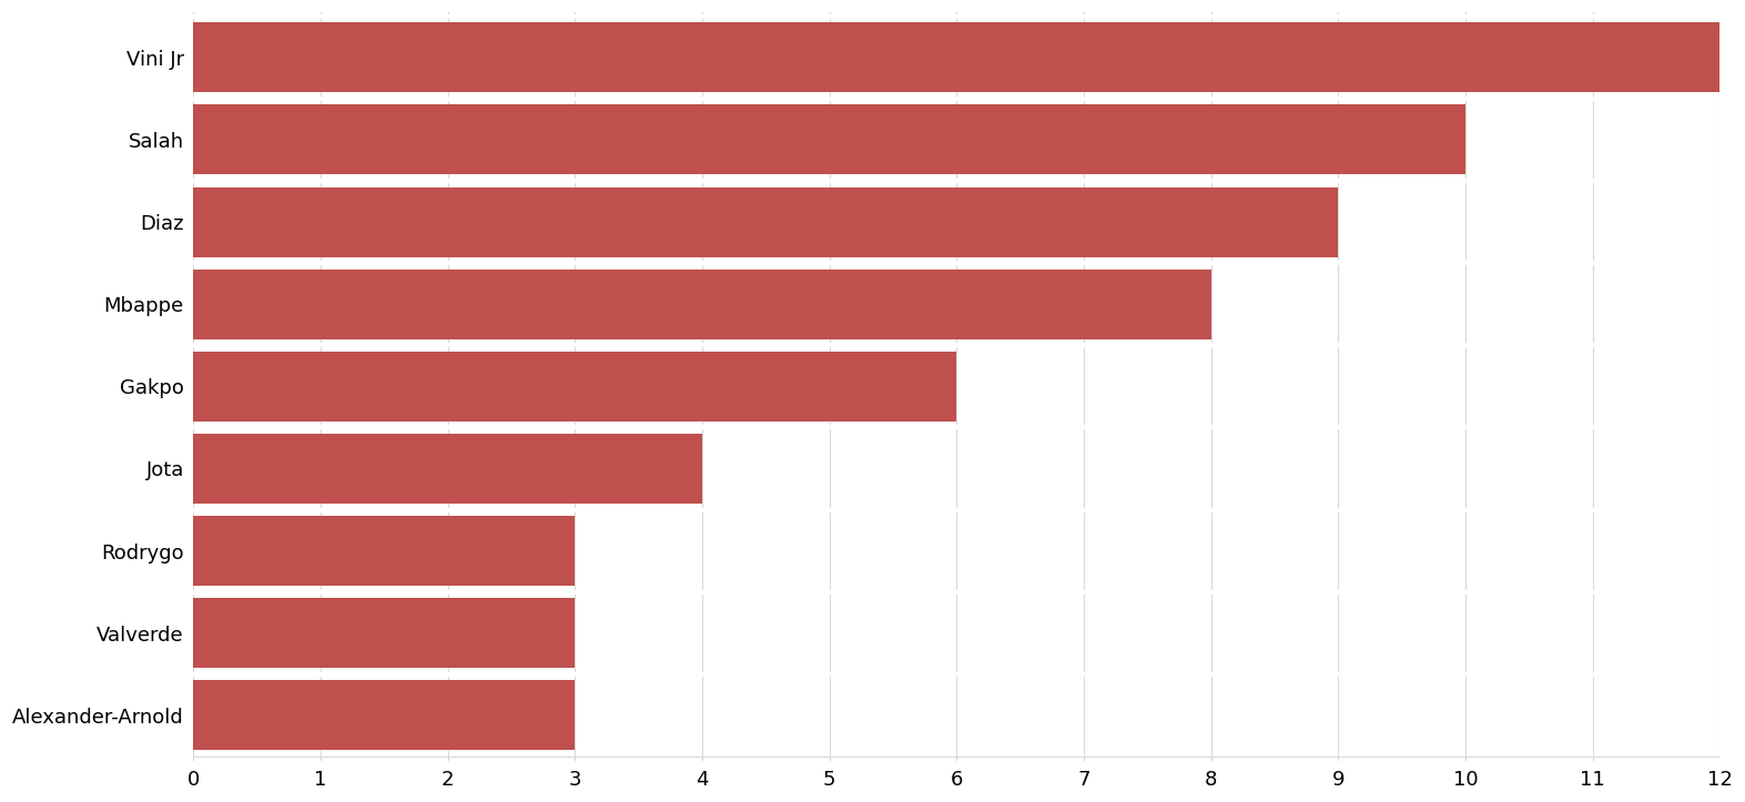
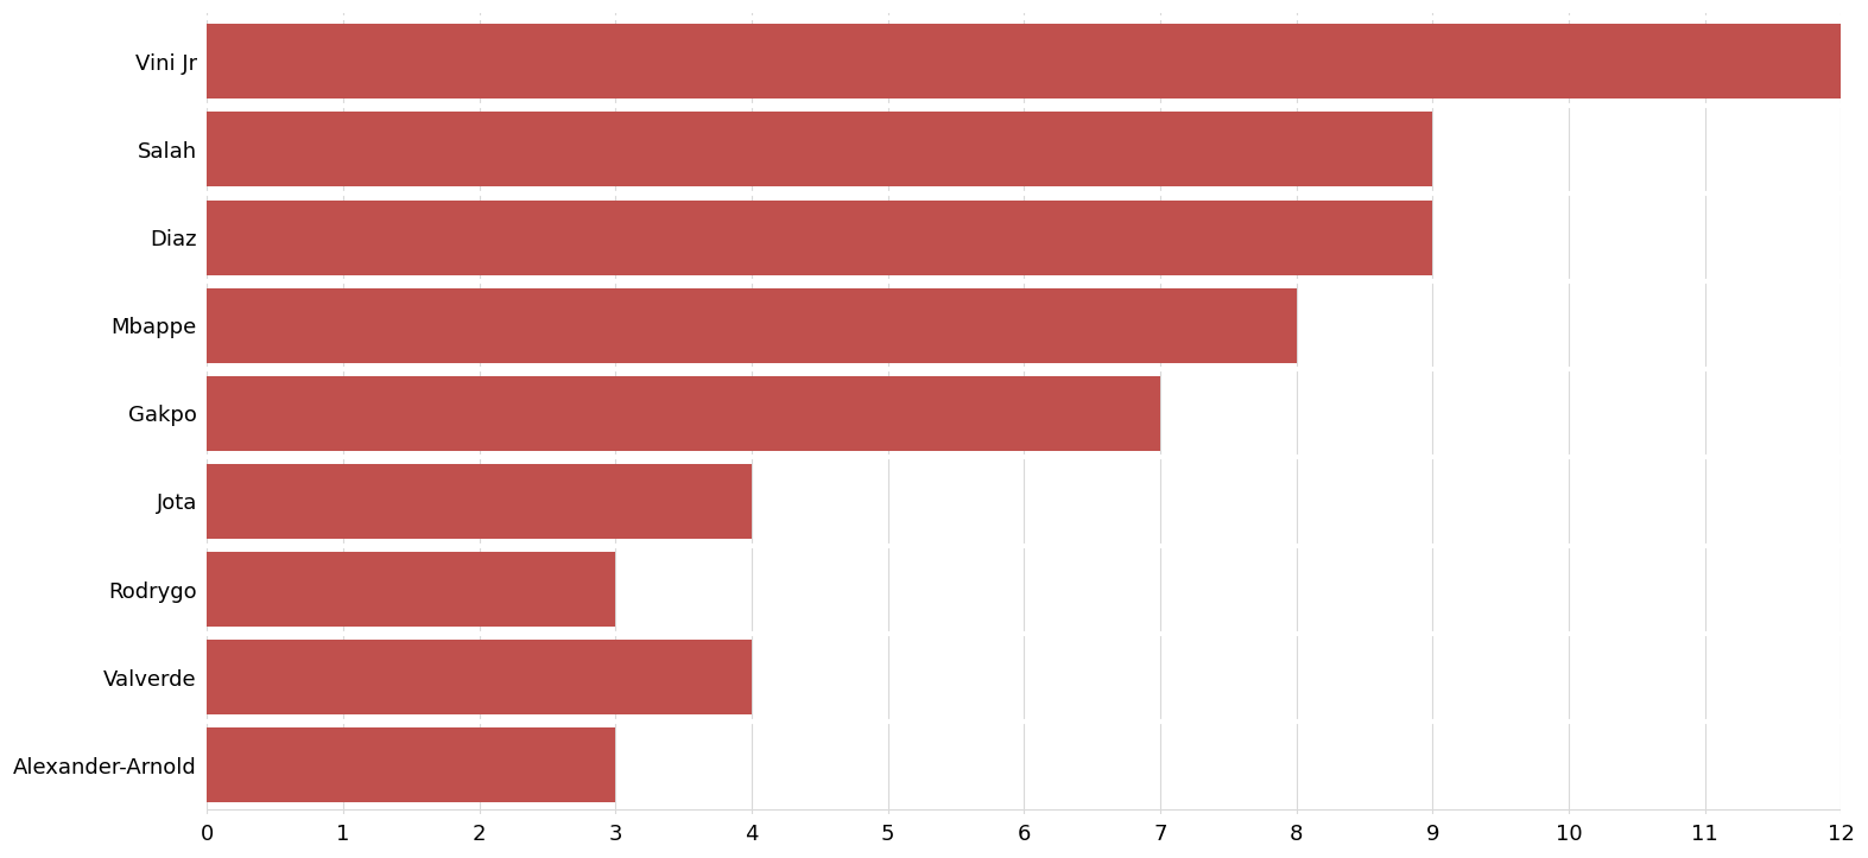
Salah: 10 -> 9
Gakpo: 6 -> 7
Valverde: 3 -> 4
